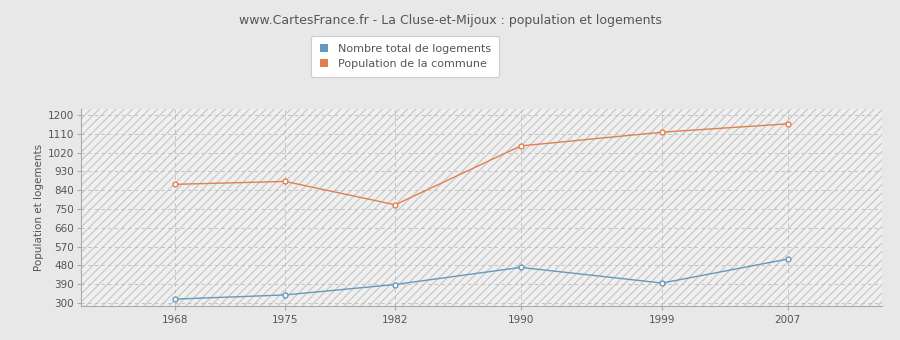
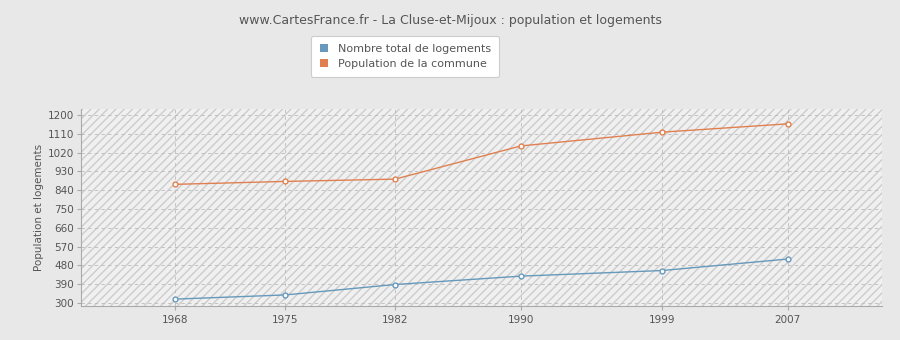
Population de la commune/1982: 770 -> 893
Nombre total de logements/1990: 470 -> 428
Nombre total de logements/1999: 395 -> 455
